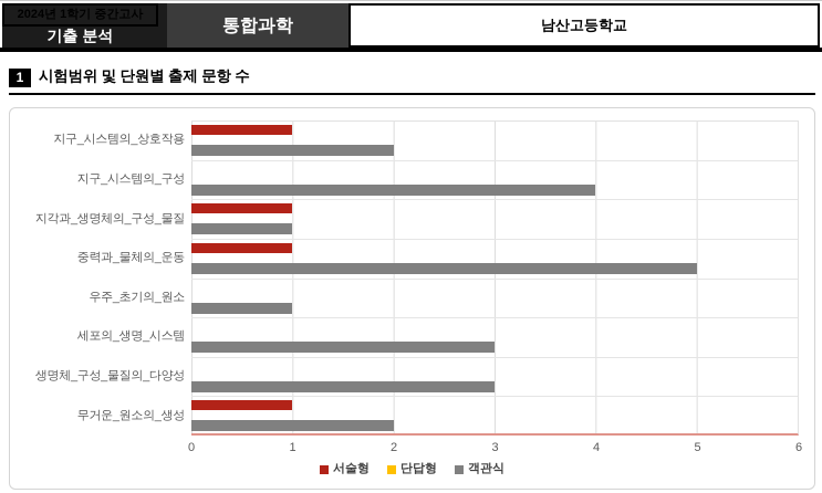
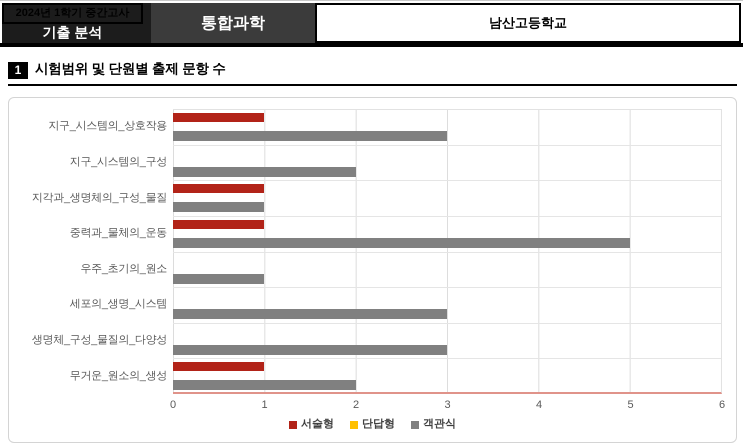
객관식/지구_시스템의_상호작용: 2 -> 3
객관식/지구_시스템의_구성: 4 -> 2
